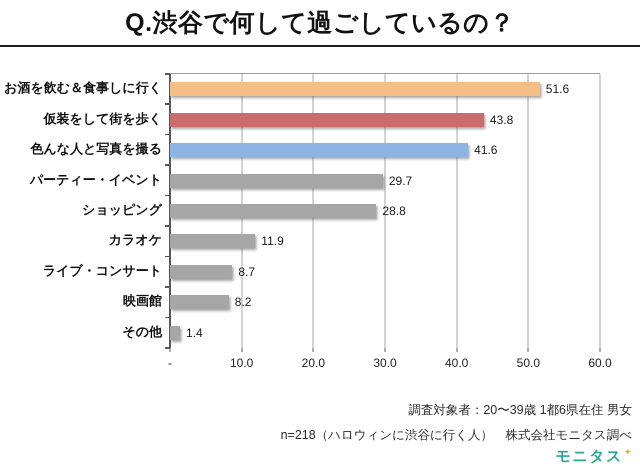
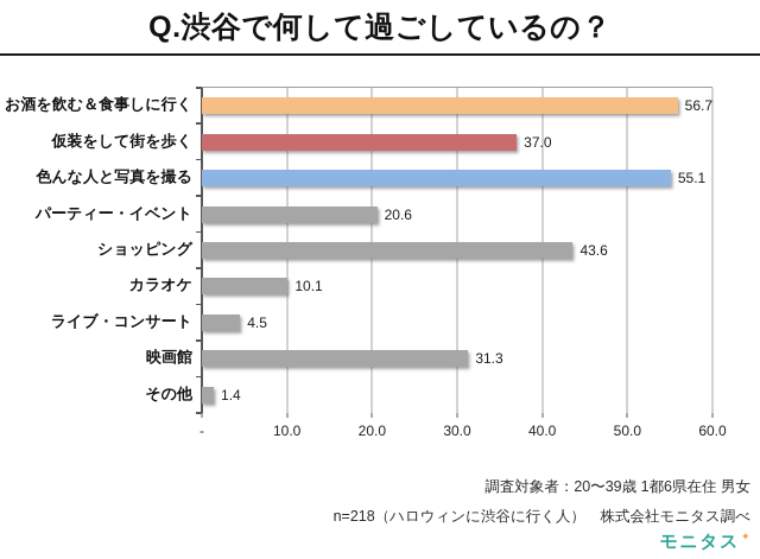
お酒を飲む＆食事しに行く: 51.6 -> 56.7
仮装をして街を歩く: 43.8 -> 37.0
色んな人と写真を撮る: 41.6 -> 55.1
パーティー・イベント: 29.7 -> 20.6
ショッピング: 28.8 -> 43.6
カラオケ: 11.9 -> 10.1
ライブ・コンサート: 8.7 -> 4.5
映画館: 8.2 -> 31.3
